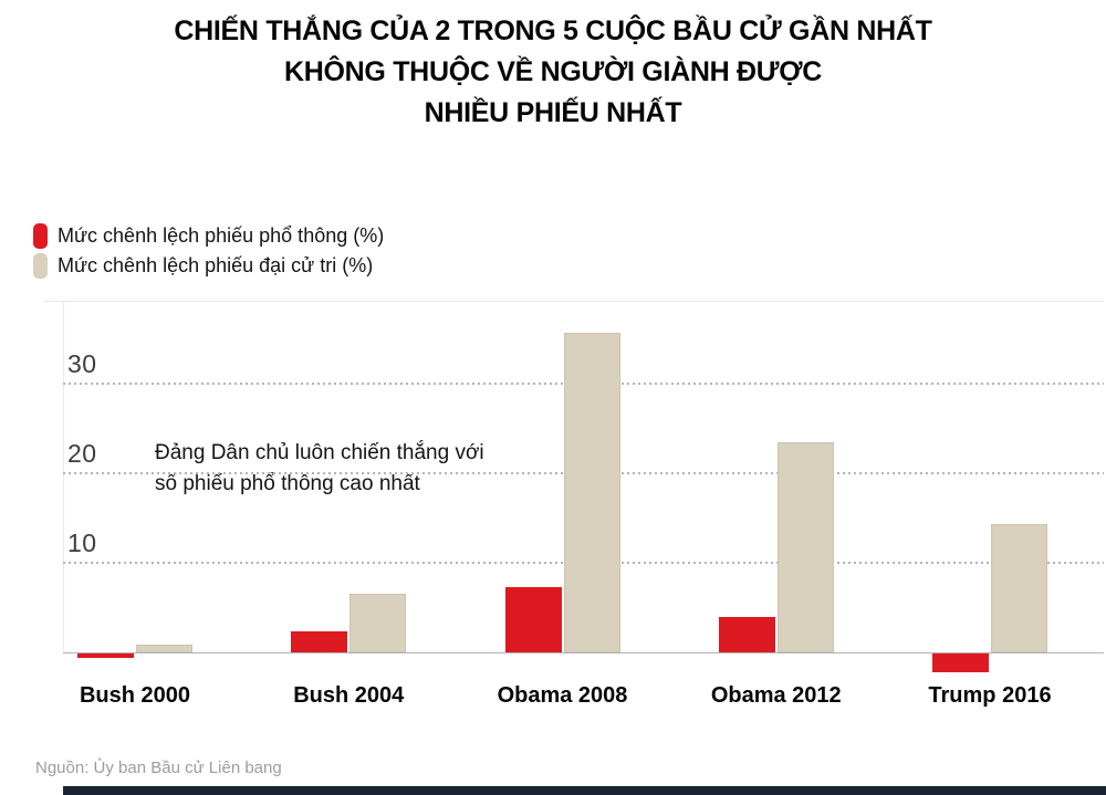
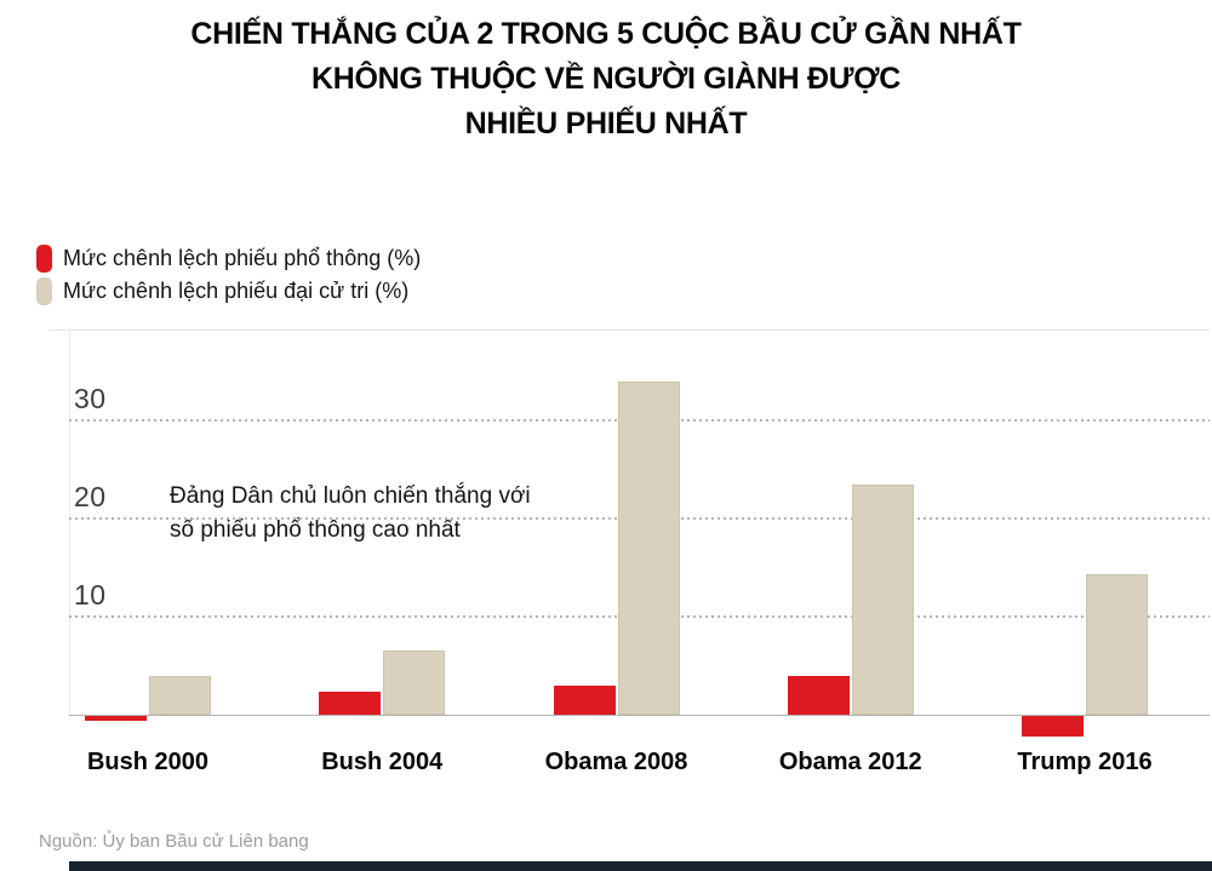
Mức chênh lệch phiếu đại cử tri (%)/Bush 2000: 1 -> 4
Mức chênh lệch phiếu phổ thông (%)/Obama 2008: 7 -> 3
Mức chênh lệch phiếu đại cử tri (%)/Obama 2008: 36 -> 34
